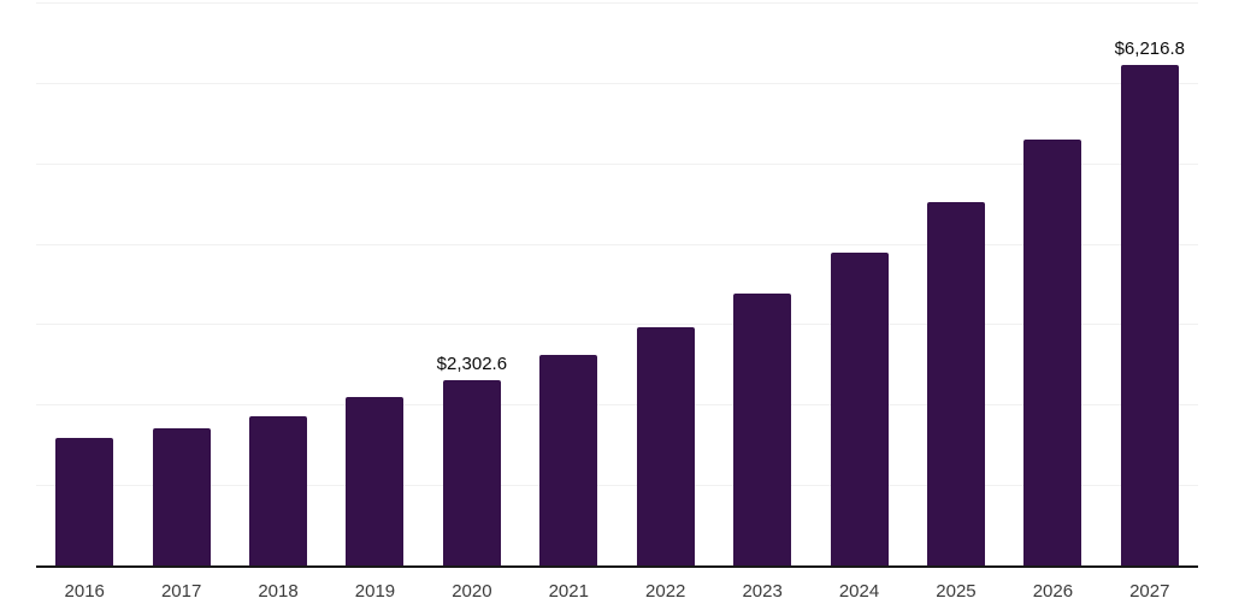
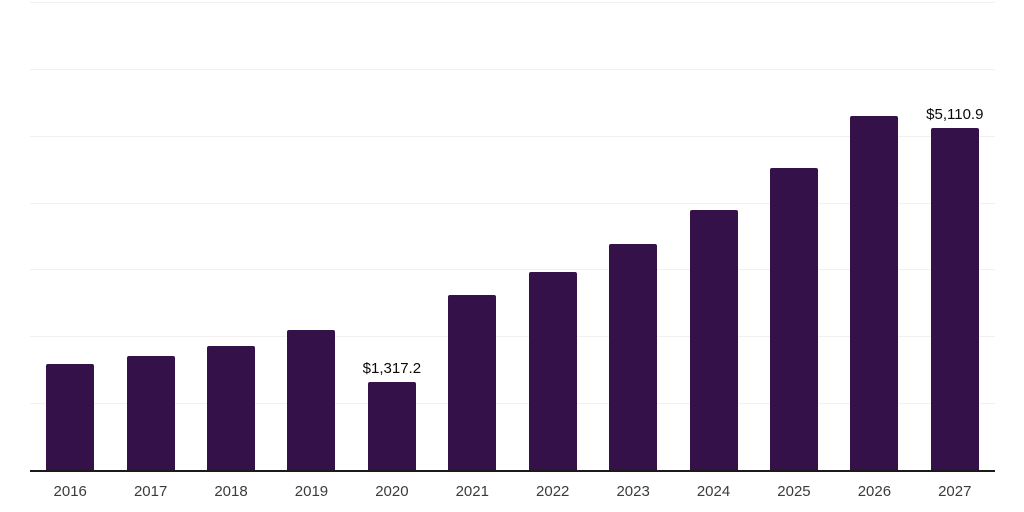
2020: $2,302.6 -> $1,317.2
2027: $6,216.8 -> $5,110.9
